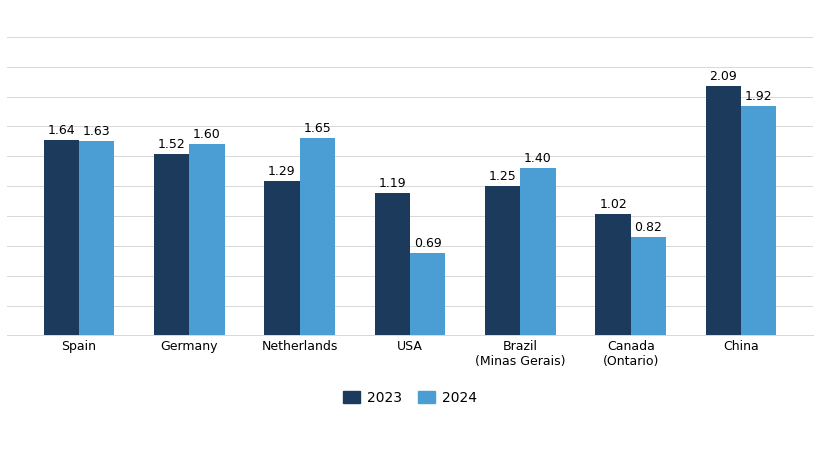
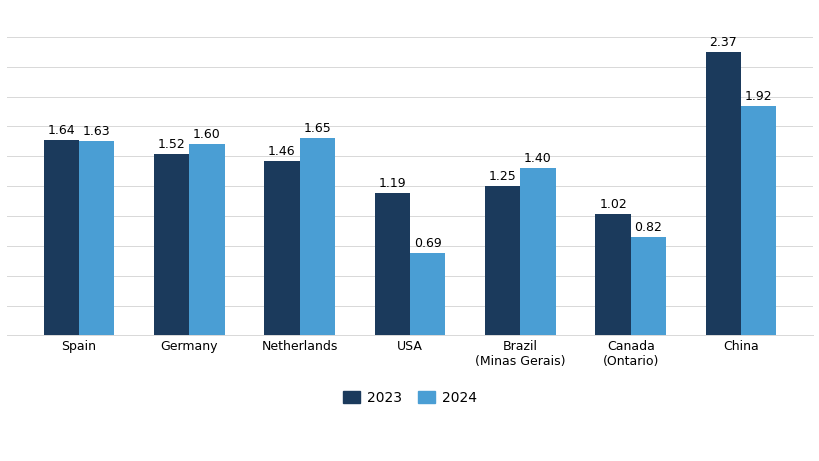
2023/Netherlands: 1.29 -> 1.46
2023/China: 2.09 -> 2.37
